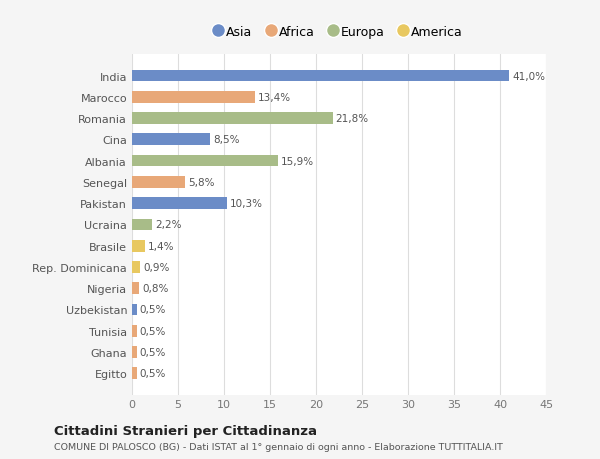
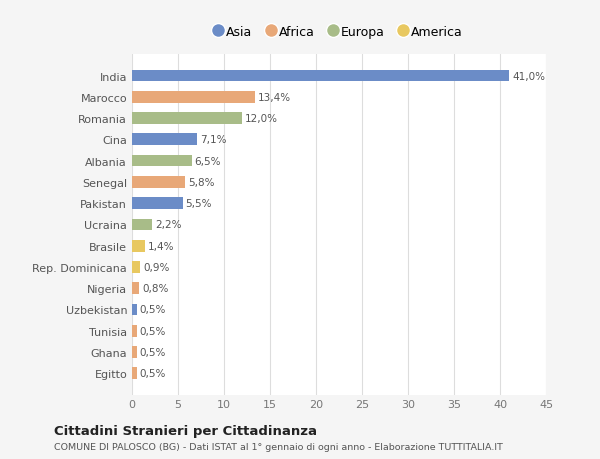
Romania: 21,8% -> 12,0%
Cina: 8,5% -> 7,1%
Albania: 15,9% -> 6,5%
Pakistan: 10,3% -> 5,5%
